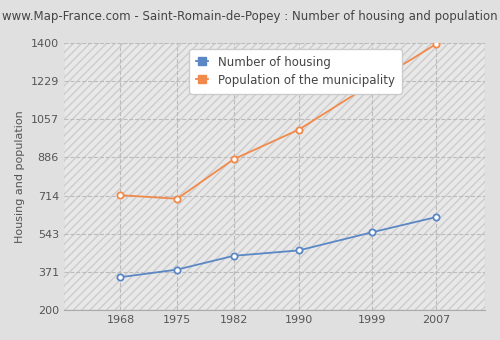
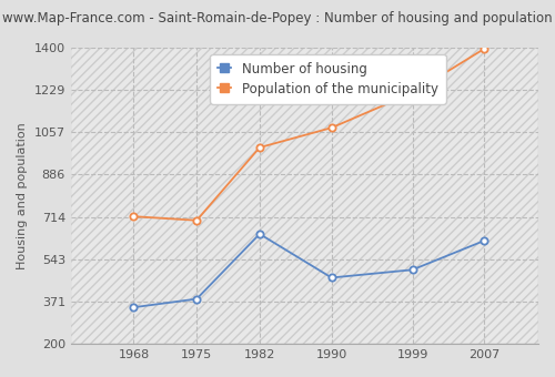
Number of housing/1982: 444 -> 645
Population of the municipality/1982: 878 -> 995
Population of the municipality/1990: 1010 -> 1075
Number of housing/1999: 549 -> 500
